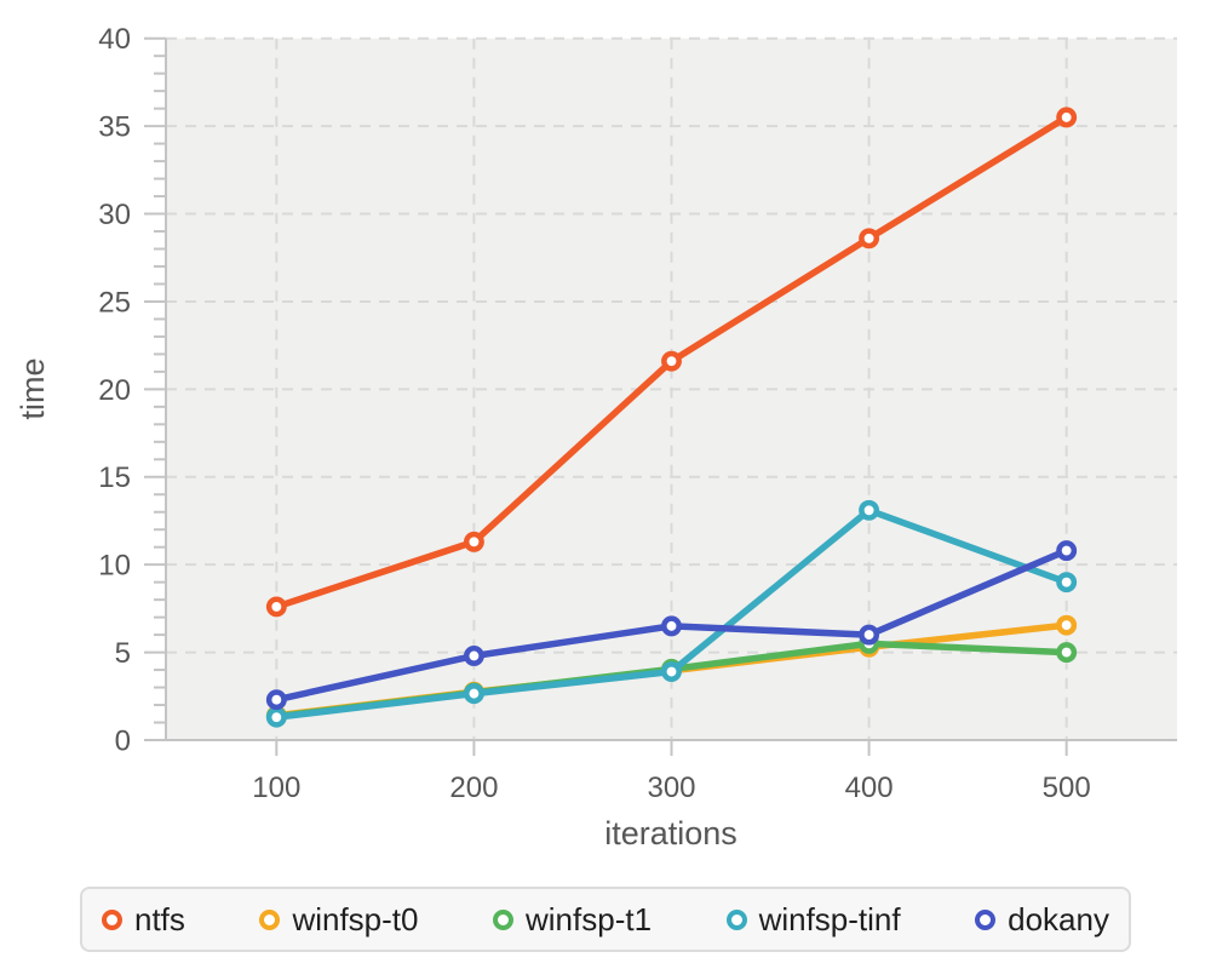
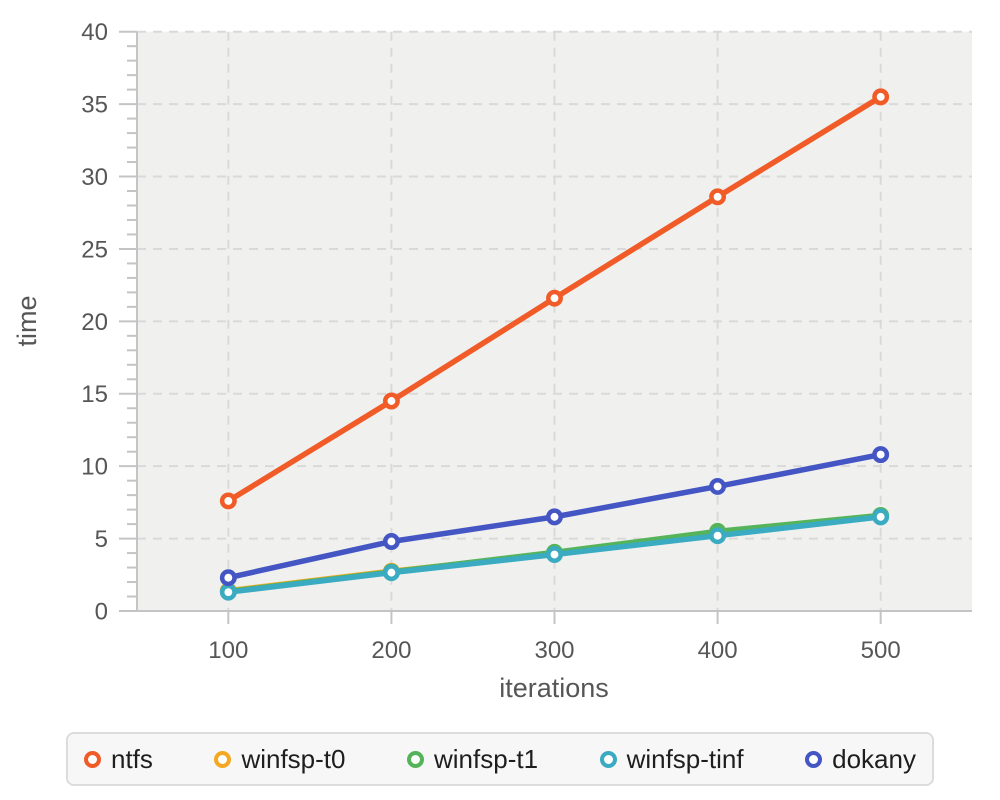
ntfs/200: 11.3 -> 14.5
winfsp-tinf/400: 13.1 -> 5.2
dokany/400: 6.0 -> 8.6
winfsp-t1/500: 5.0 -> 6.6
winfsp-tinf/500: 9.0 -> 6.5
